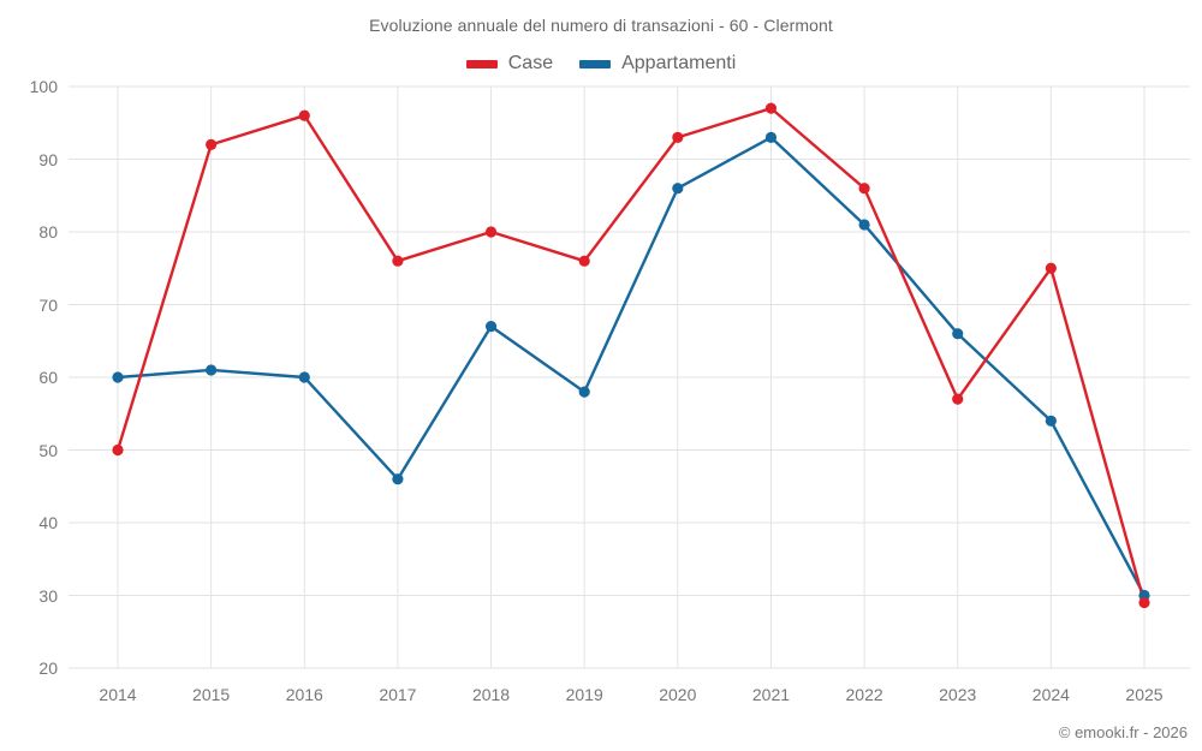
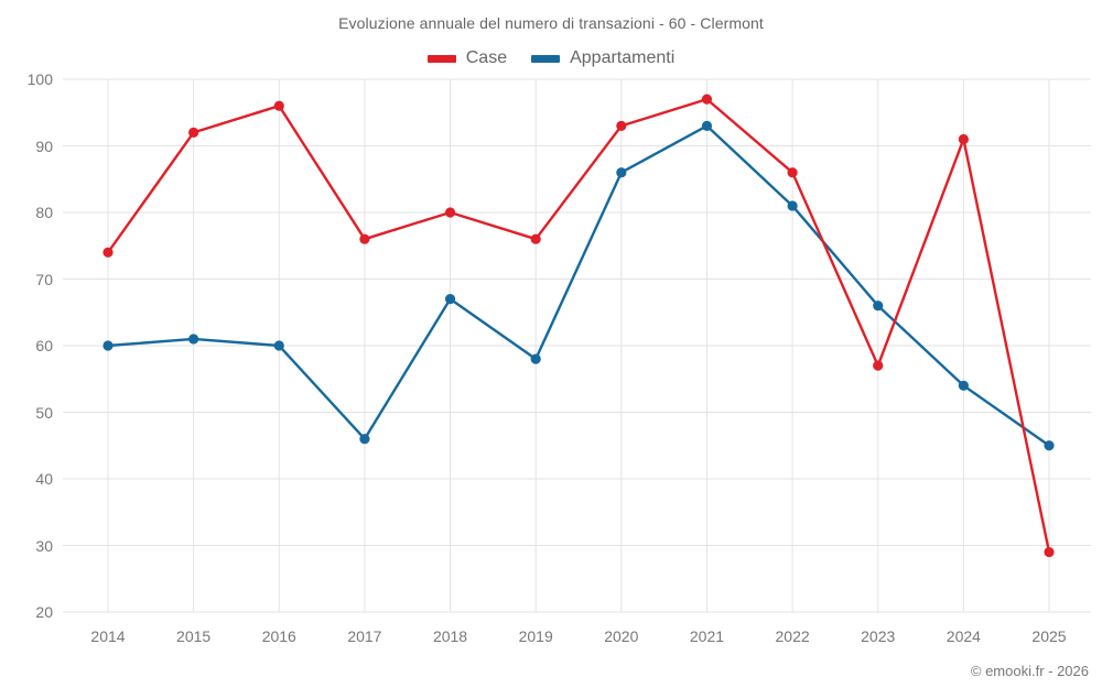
Case/2014: 50 -> 74
Case/2024: 75 -> 91
Appartamenti/2025: 30 -> 45
